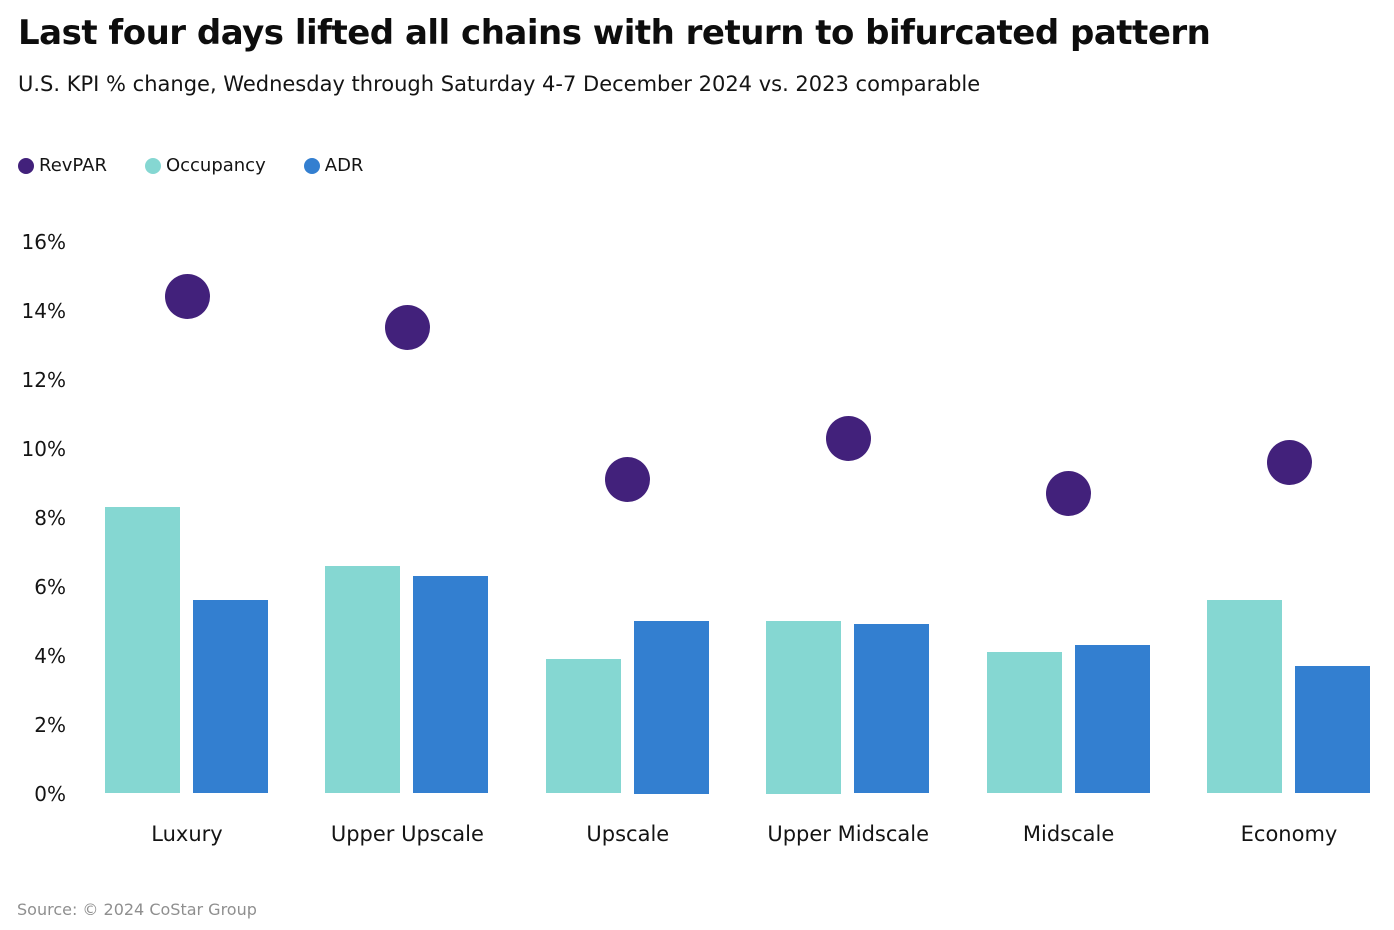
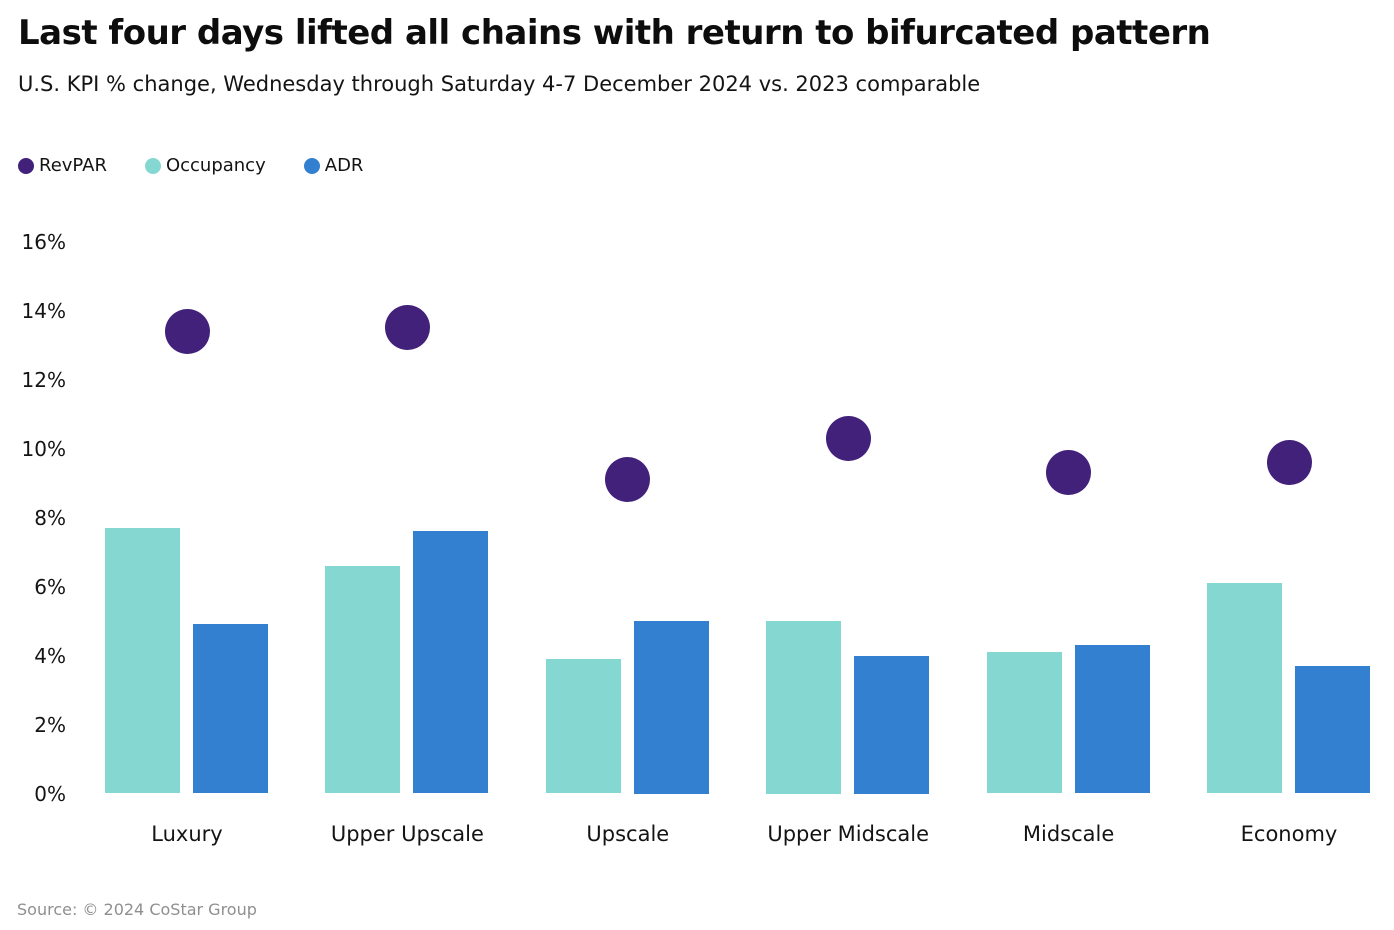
RevPAR/Luxury: 14.4% -> 13.4%
Occupancy/Luxury: 8.3% -> 7.7%
ADR/Luxury: 5.6% -> 4.9%
ADR/Upper Upscale: 6.3% -> 7.6%
ADR/Upper Midscale: 4.9% -> 4.0%
RevPAR/Midscale: 8.7% -> 9.3%
Occupancy/Economy: 5.6% -> 6.1%
